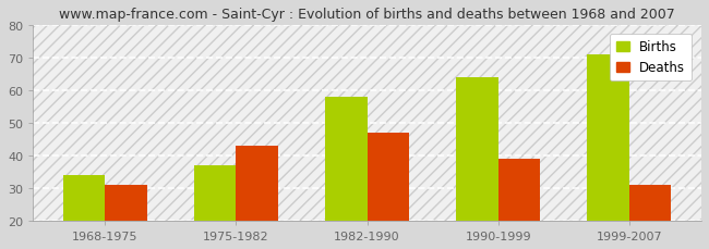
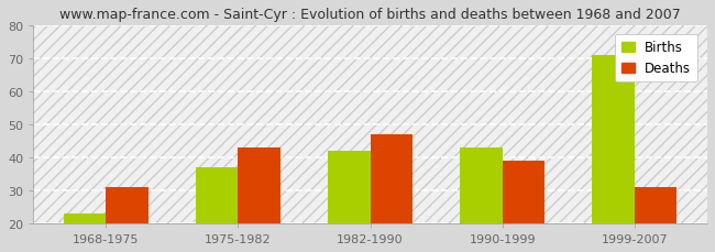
Births/1968-1975: 34 -> 23
Births/1982-1990: 58 -> 42
Births/1990-1999: 64 -> 43
